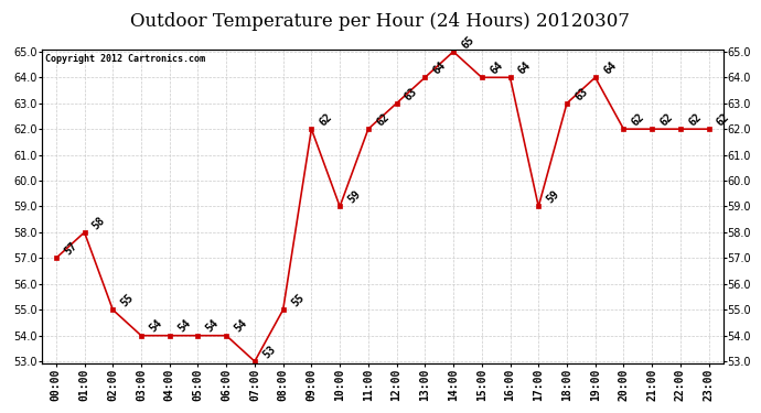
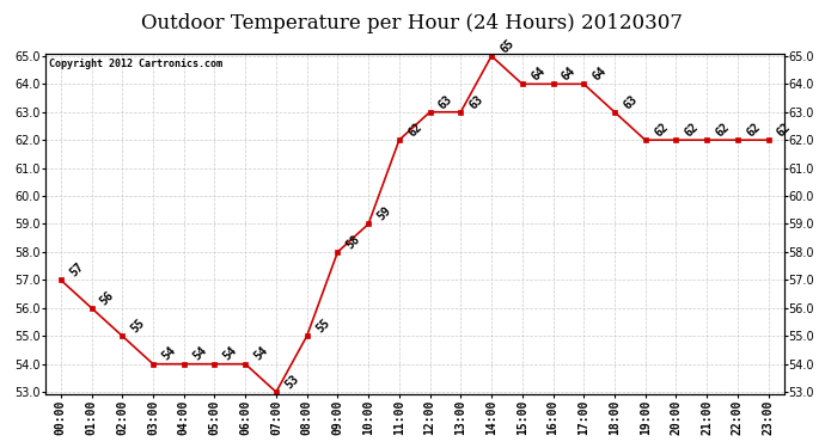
01:00: 58 -> 56
09:00: 62 -> 58
13:00: 64 -> 63
17:00: 59 -> 64
19:00: 64 -> 62
